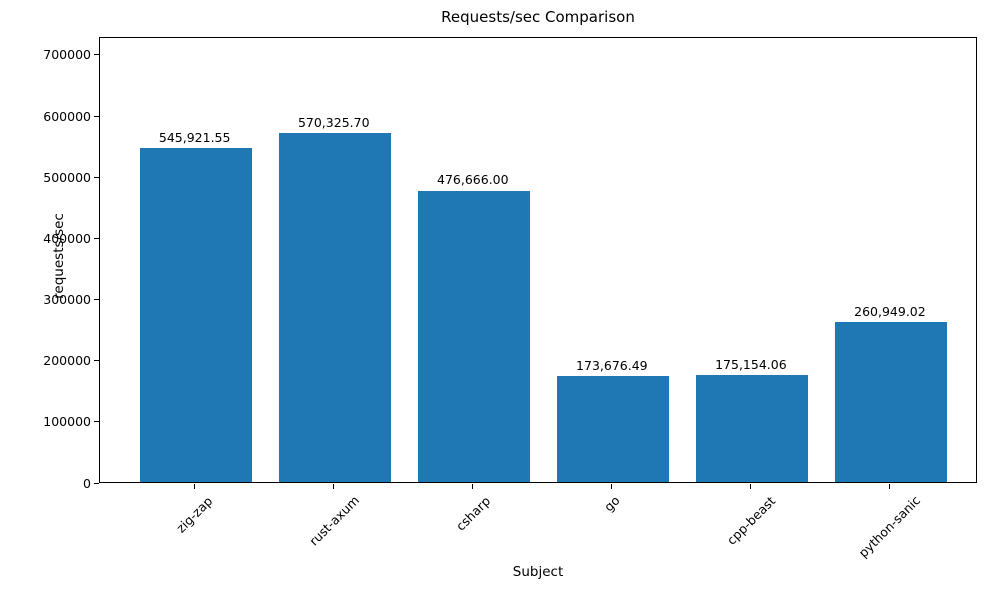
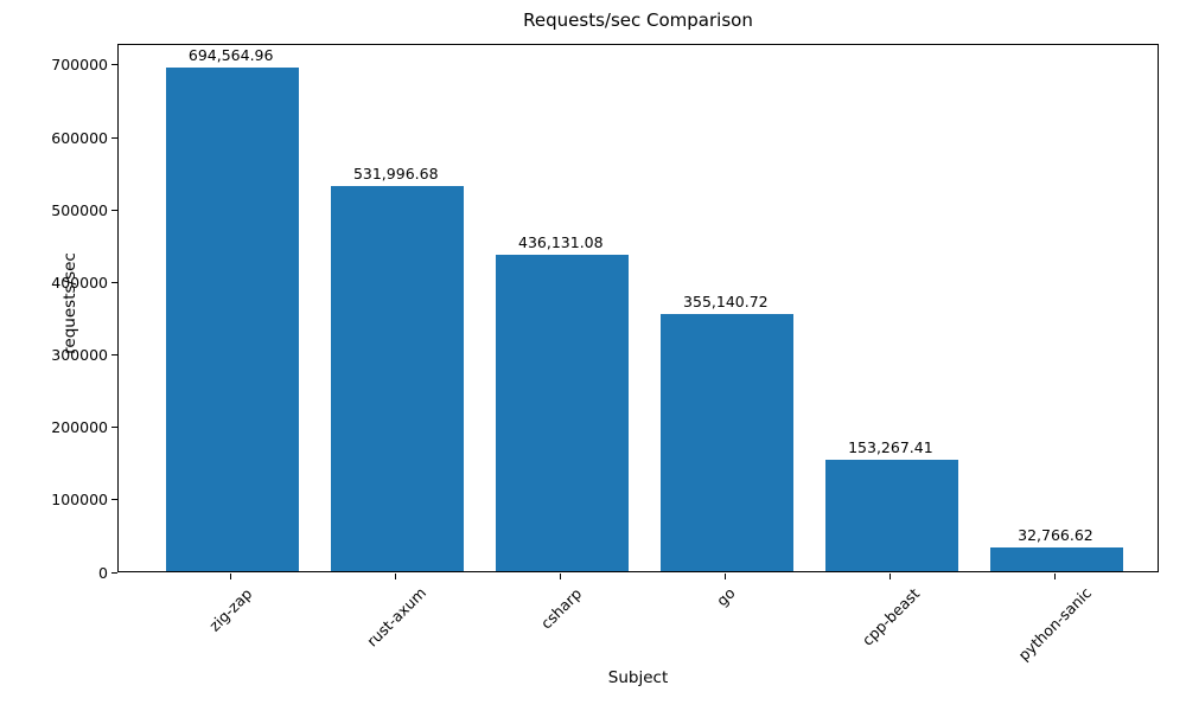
zig-zap: 545,921.55 -> 694,564.96
rust-axum: 570,325.70 -> 531,996.68
csharp: 476,666.00 -> 436,131.08
go: 173,676.49 -> 355,140.72
cpp-beast: 175,154.06 -> 153,267.41
python-sanic: 260,949.02 -> 32,766.62
